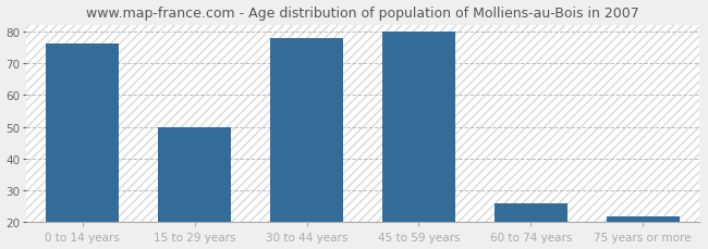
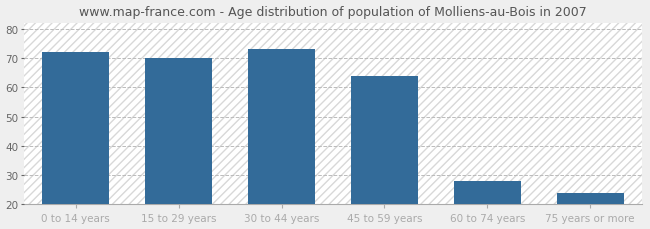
0 to 14 years: 76 -> 72
15 to 29 years: 50 -> 70
30 to 44 years: 78 -> 73
45 to 59 years: 80 -> 64
60 to 74 years: 26 -> 28
75 years or more: 22 -> 24
